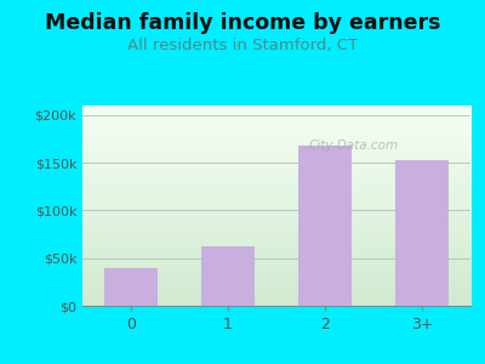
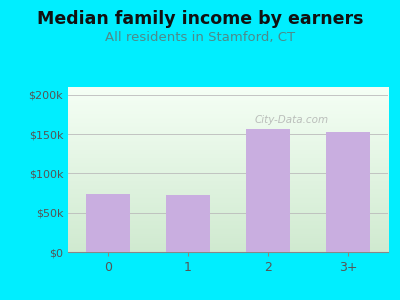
0: $40k -> $74k
1: $63k -> $72k
2: $168k -> $156k
